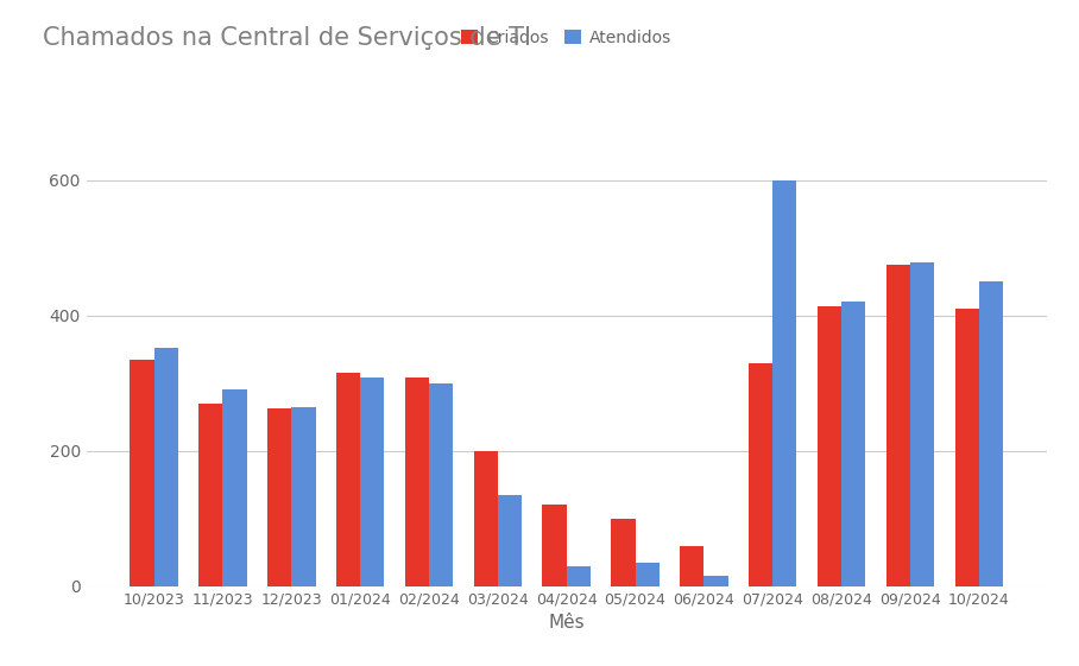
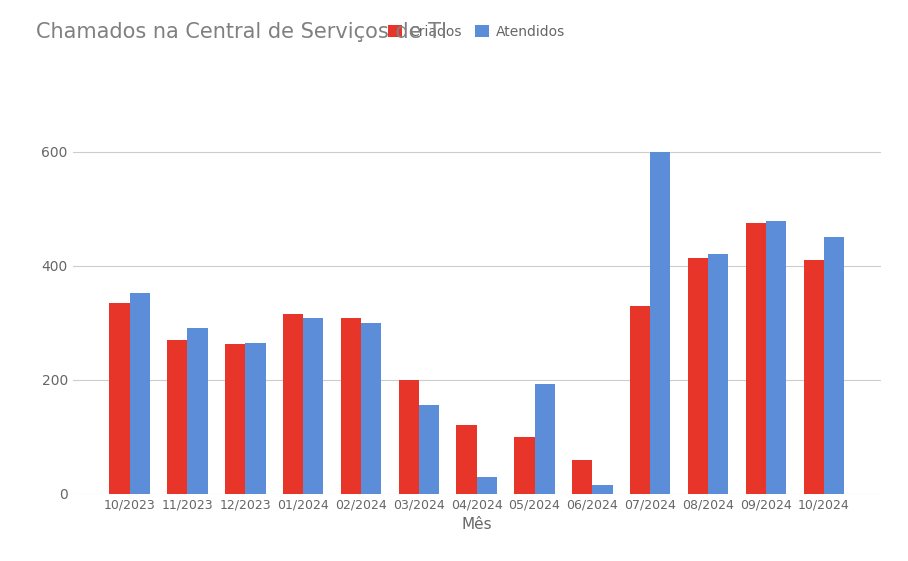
Atendidos/03/2024: 135 -> 156
Atendidos/05/2024: 35 -> 192
